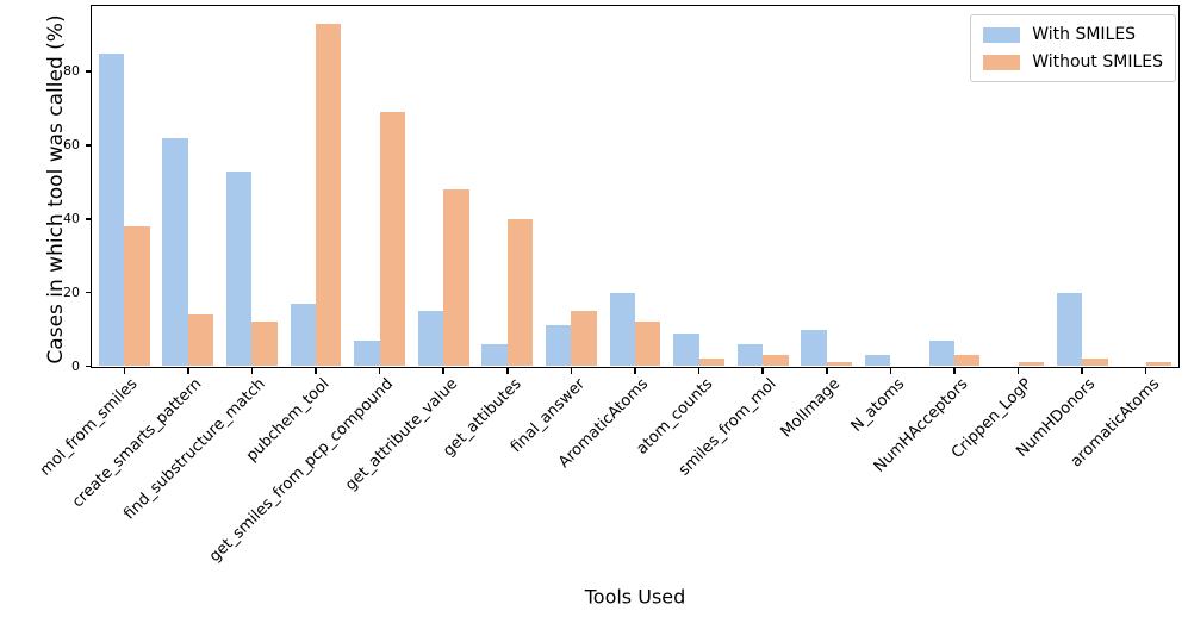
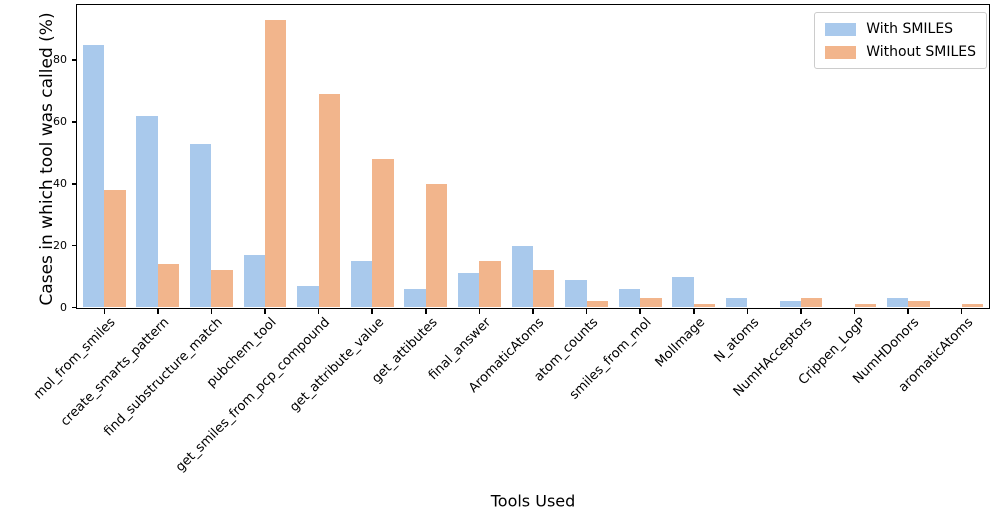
With SMILES/NumHAcceptors: 7 -> 2
With SMILES/NumHDonors: 20 -> 3
